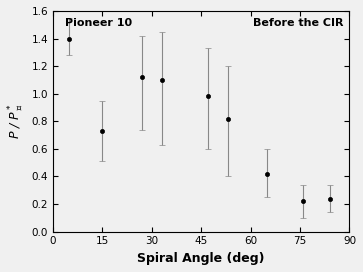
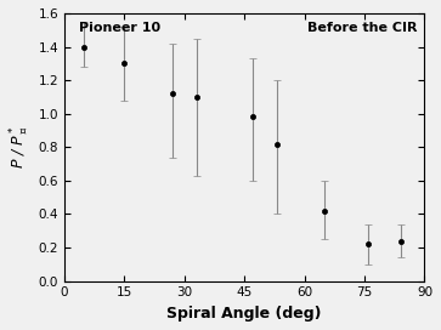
15: 0.73 -> 1.30
